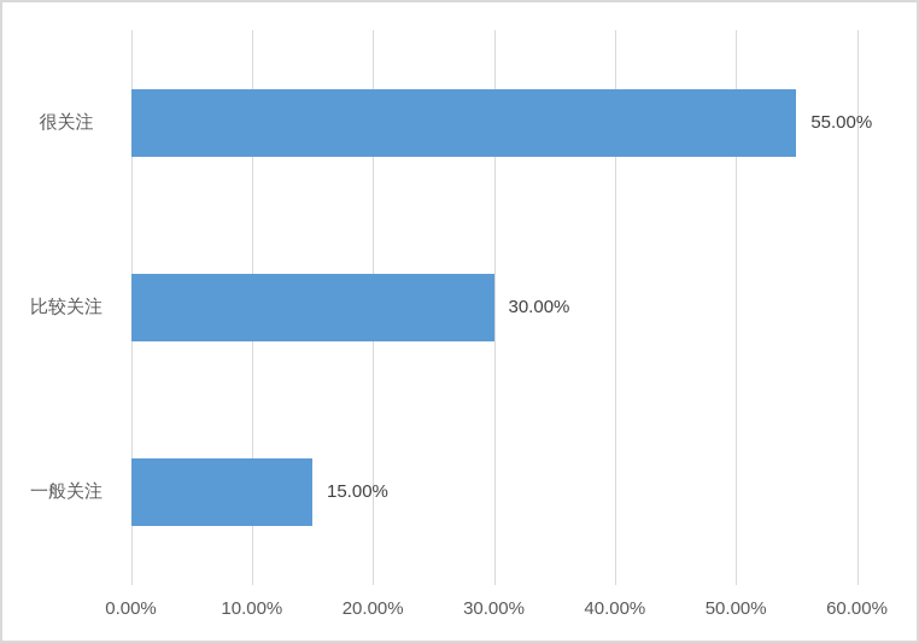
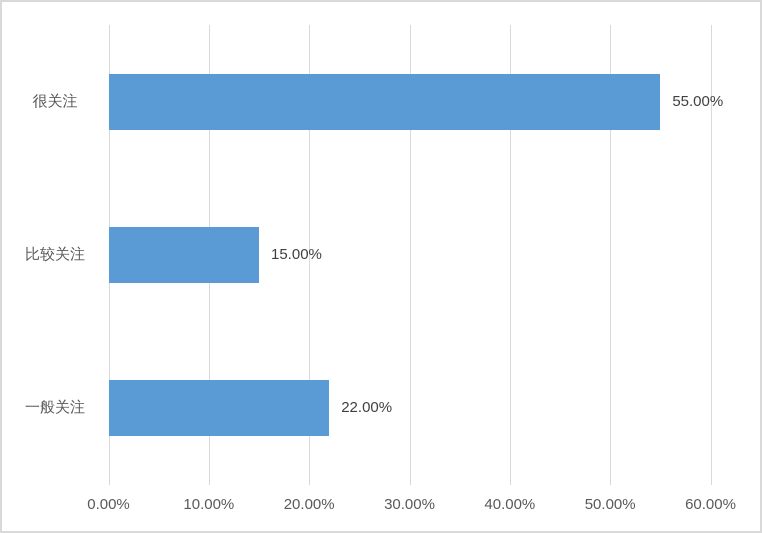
比较关注: 30.00% -> 15.00%
一般关注: 15.00% -> 22.00%
